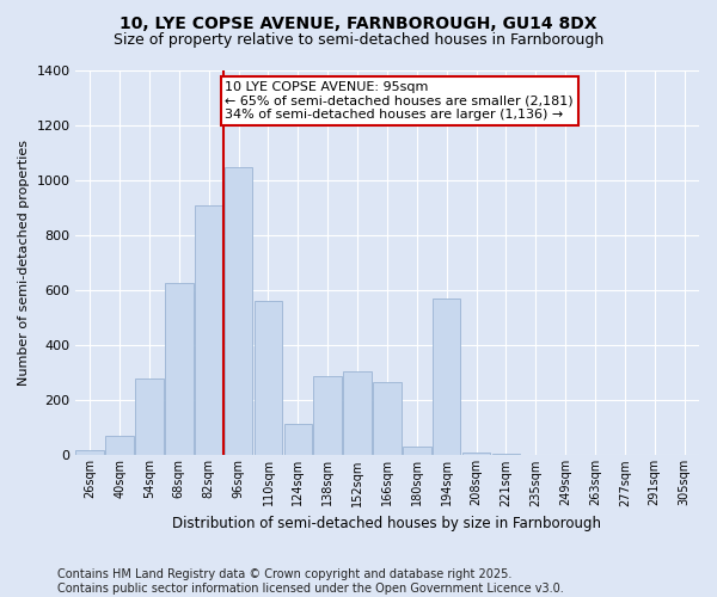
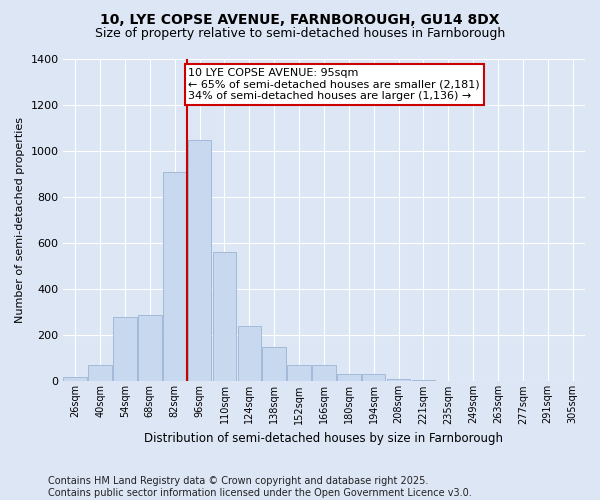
68sqm: 625 -> 290
124sqm: 115 -> 240
138sqm: 290 -> 150
152sqm: 305 -> 70
166sqm: 265 -> 70
194sqm: 570 -> 30
